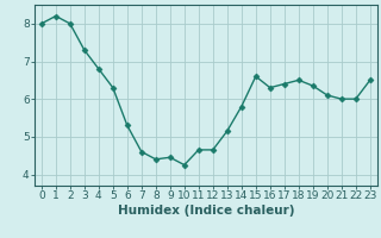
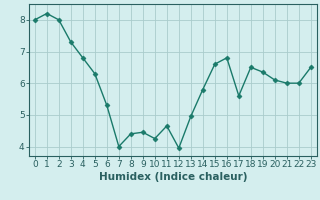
7: 4.60 -> 4.00
12: 4.65 -> 3.95
13: 5.15 -> 4.95
16: 6.30 -> 6.80
17: 6.40 -> 5.60
